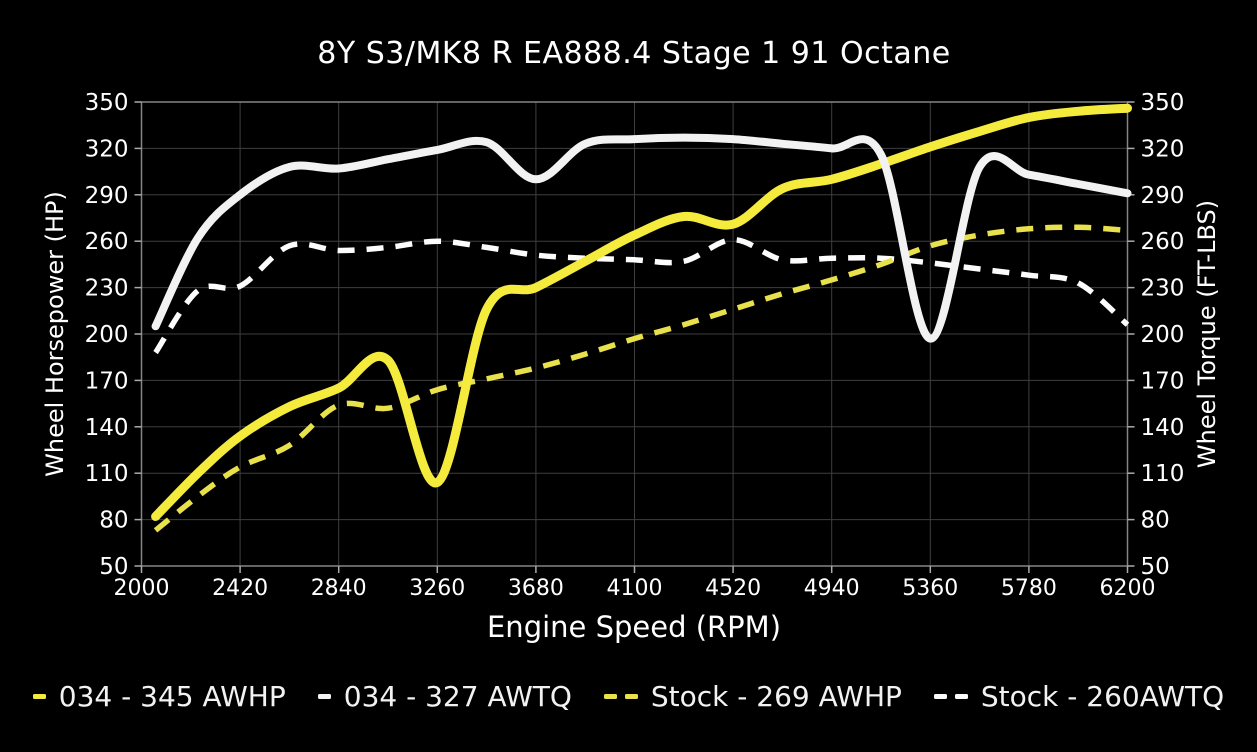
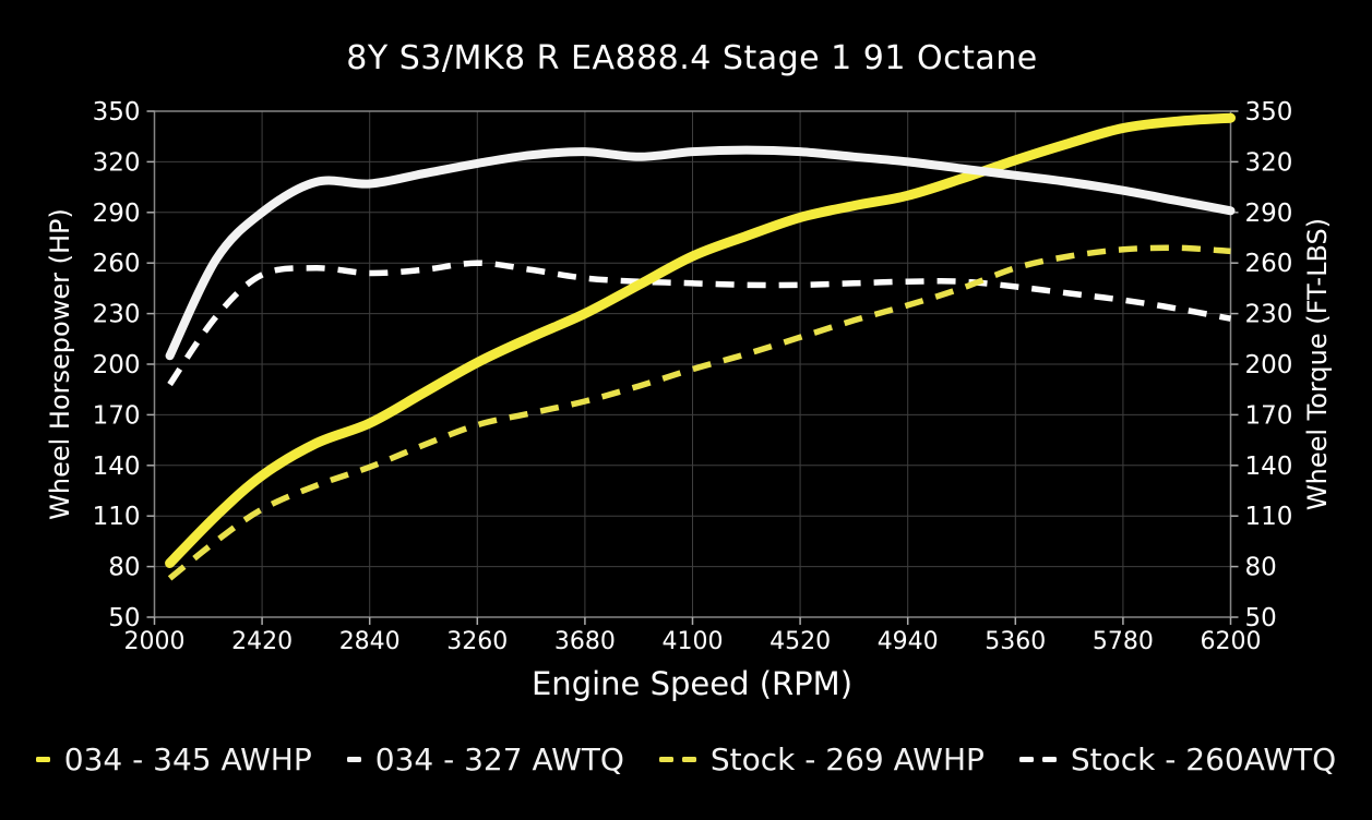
Stock - 260AWTQ/2420: 231 -> 253
Stock - 269 AWHP/2840: 154 -> 139
034 - 345 AWHP/3260: 104 -> 201
034 - 327 AWTQ/3680: 300 -> 326
034 - 345 AWHP/4520: 271 -> 287
Stock - 260AWTQ/4520: 261 -> 247
034 - 327 AWTQ/5360: 197 -> 312
Stock - 260AWTQ/6200: 206 -> 227
